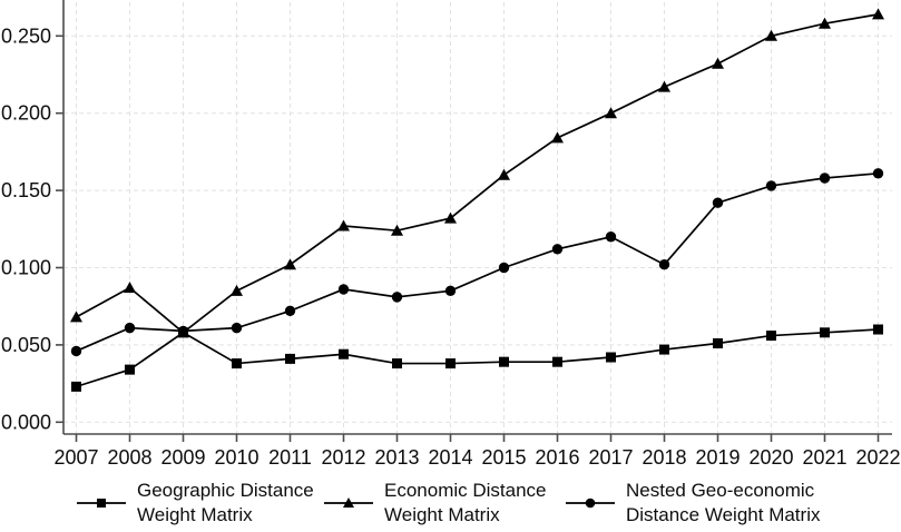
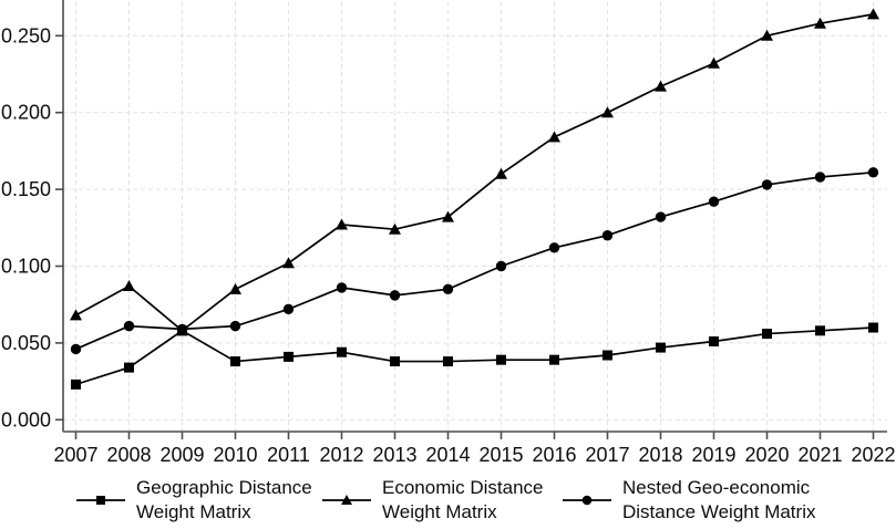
Nested Geo-economic Distance Weight Matrix/2018: 0.102 -> 0.132
